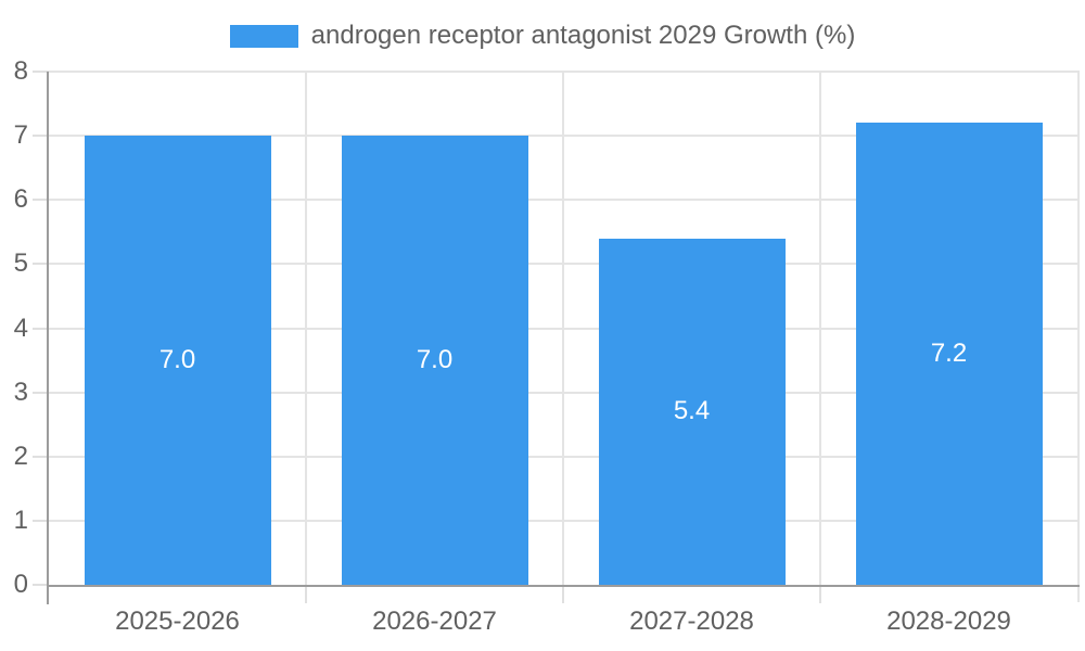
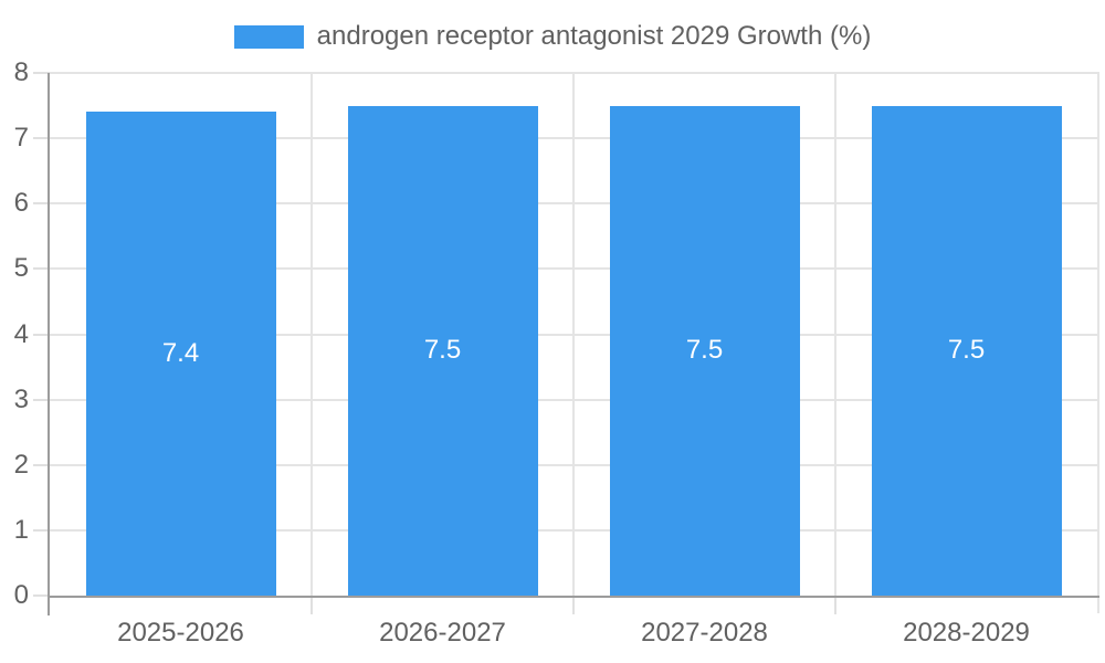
2025-2026: 7.0 -> 7.4
2026-2027: 7.0 -> 7.5
2027-2028: 5.4 -> 7.5
2028-2029: 7.2 -> 7.5
